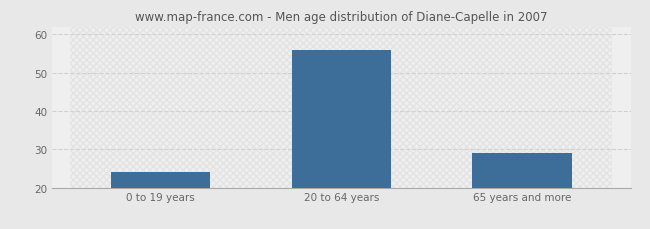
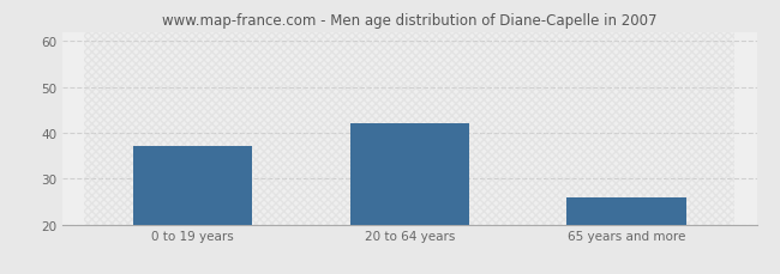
0 to 19 years: 24 -> 37
20 to 64 years: 56 -> 42
65 years and more: 29 -> 26
